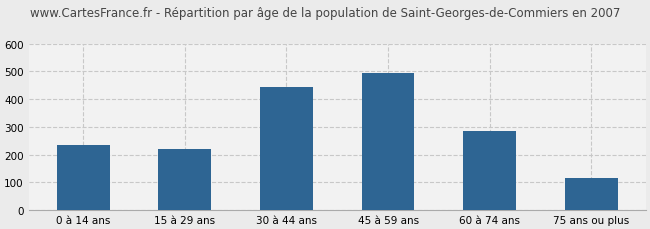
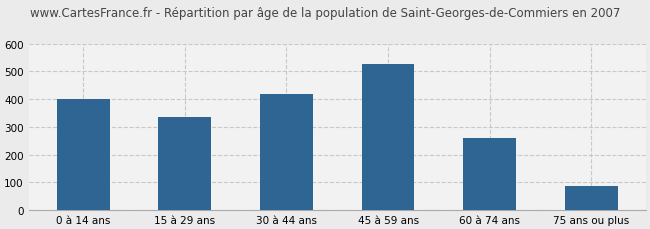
0 à 14 ans: 235 -> 400
15 à 29 ans: 220 -> 335
30 à 44 ans: 445 -> 420
45 à 59 ans: 495 -> 525
60 à 74 ans: 285 -> 260
75 ans ou plus: 115 -> 88
